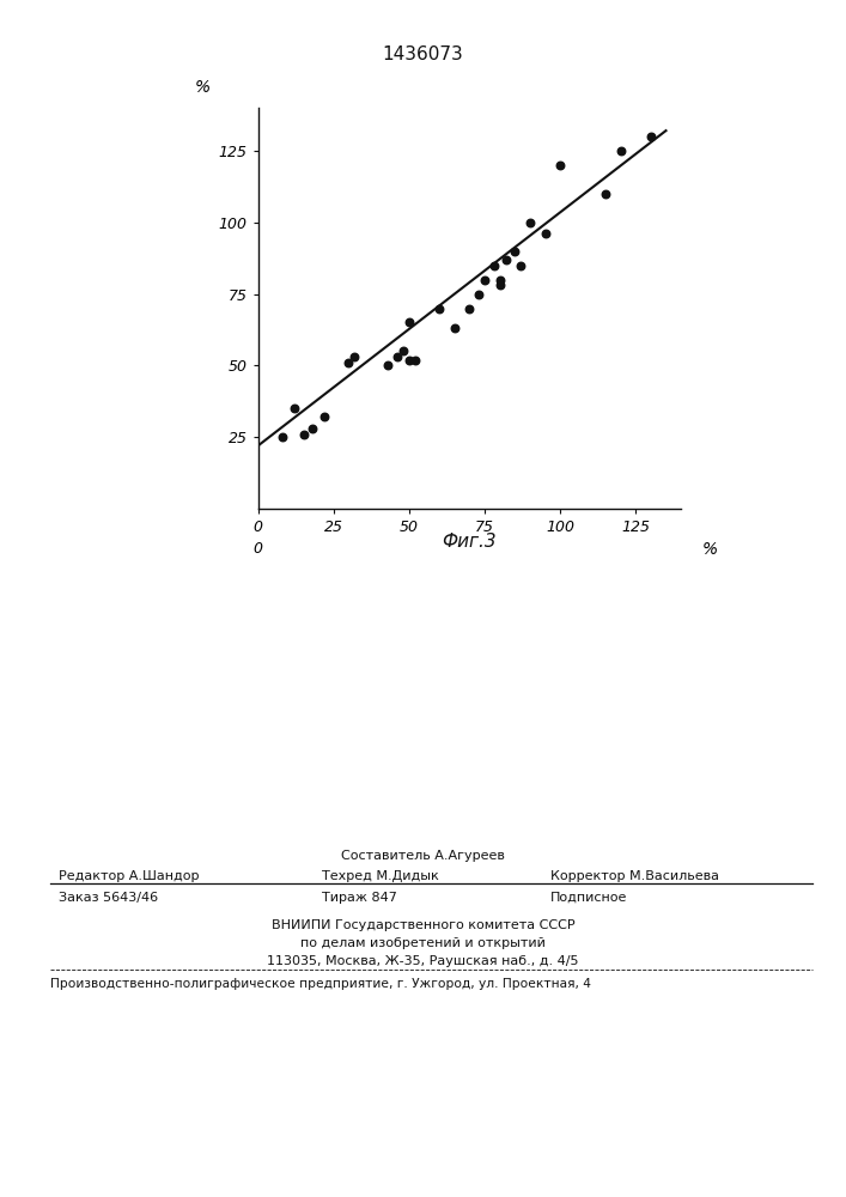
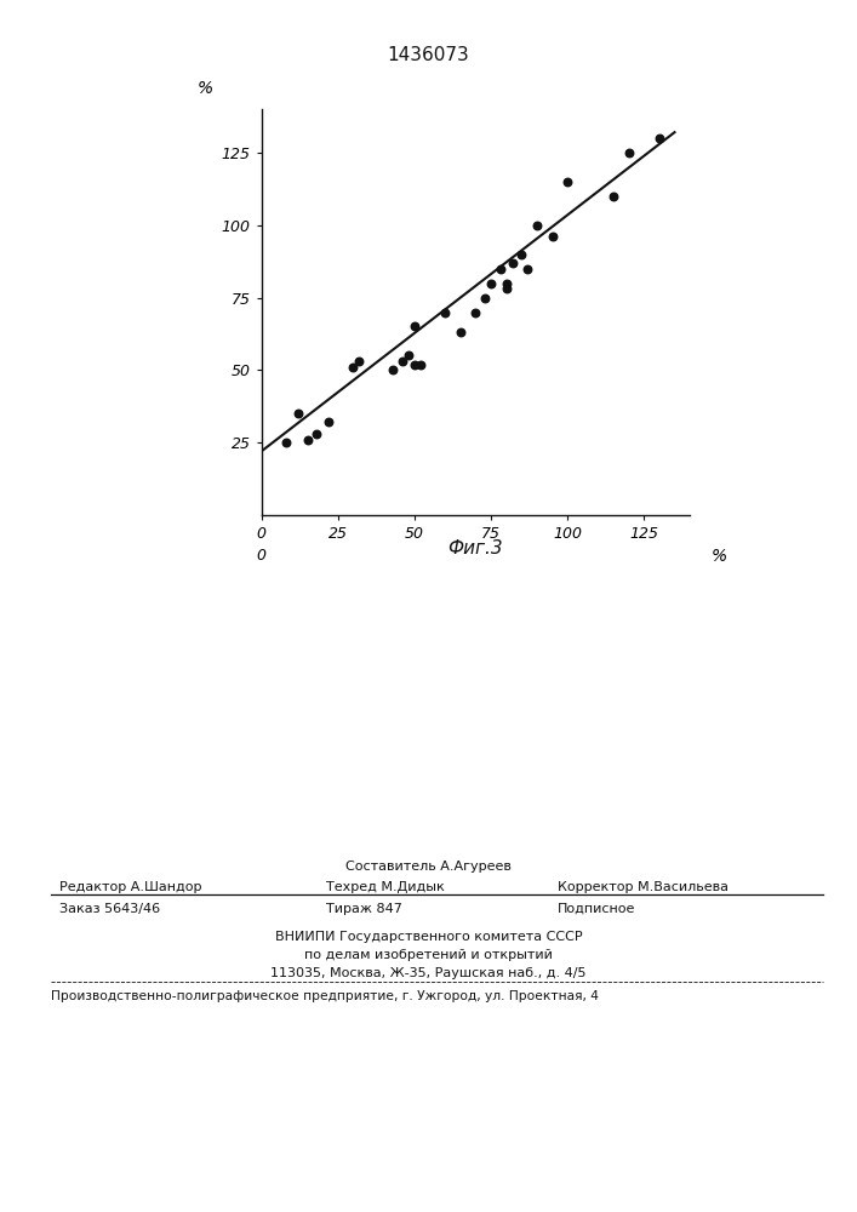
100: 120 -> 115
